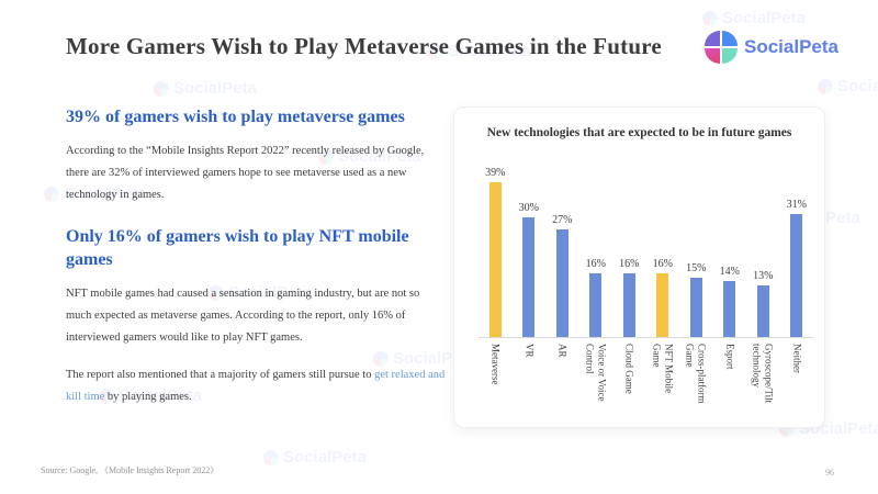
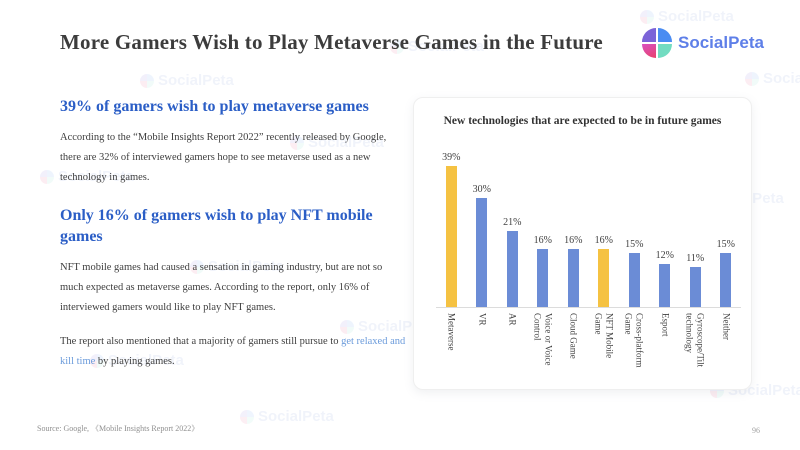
AR: 27% -> 21%
Esport: 14% -> 12%
Gyroscope/Tilt technology: 13% -> 11%
Neither: 31% -> 15%
